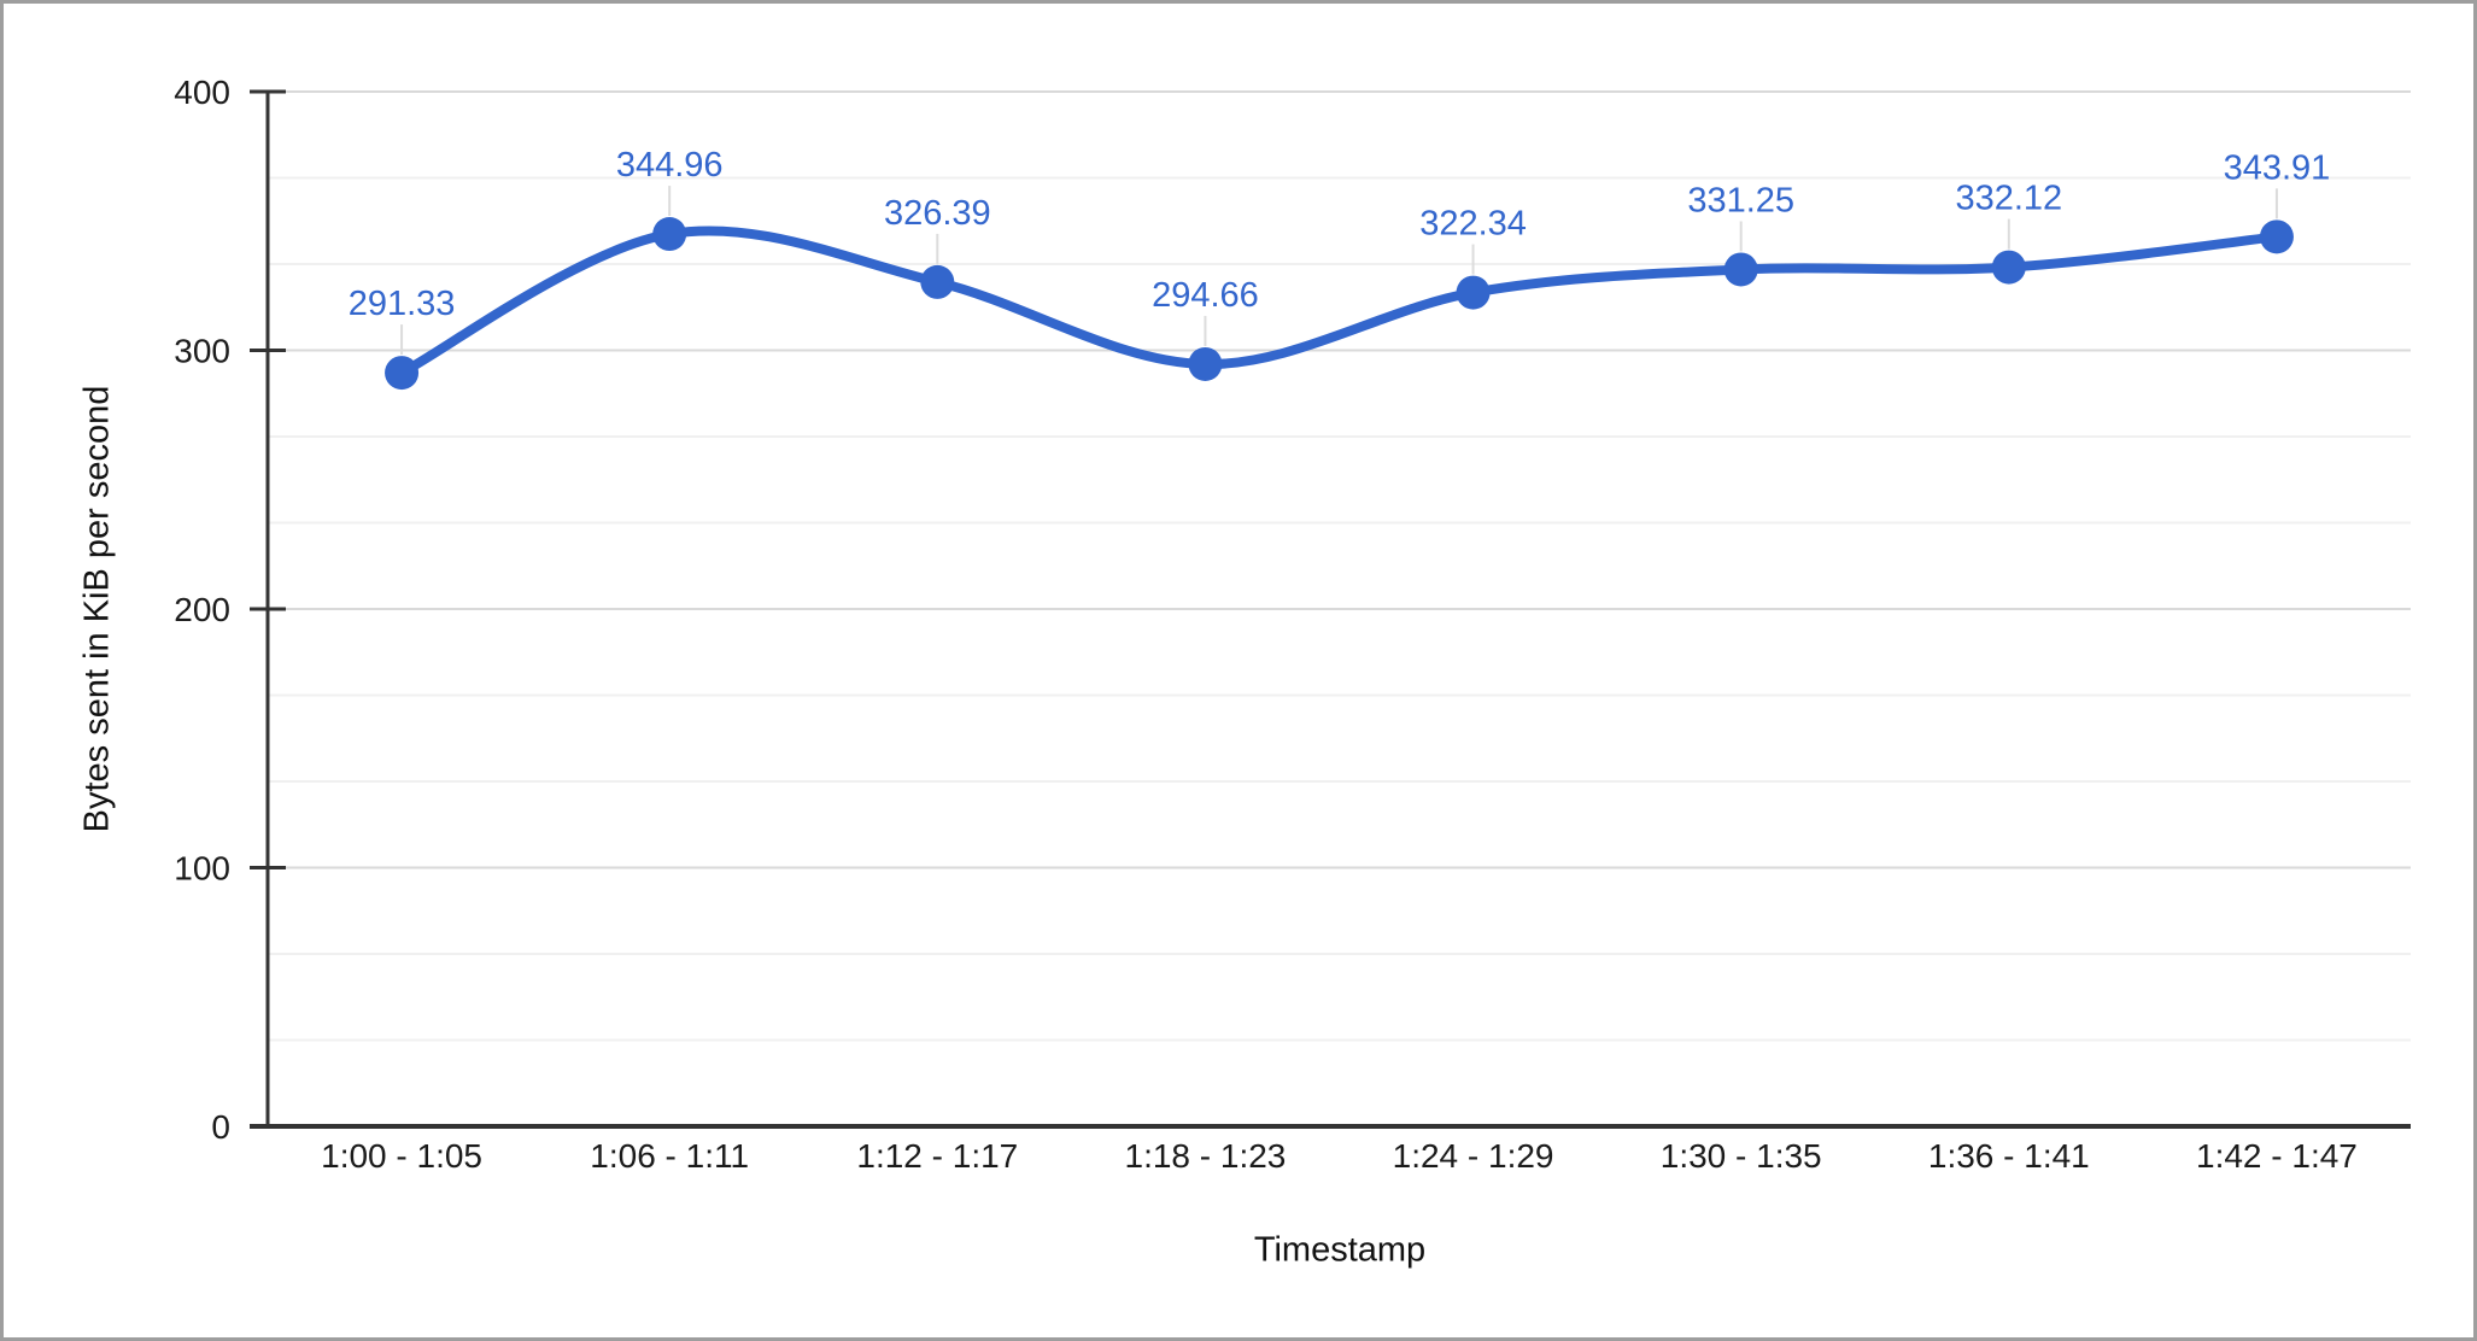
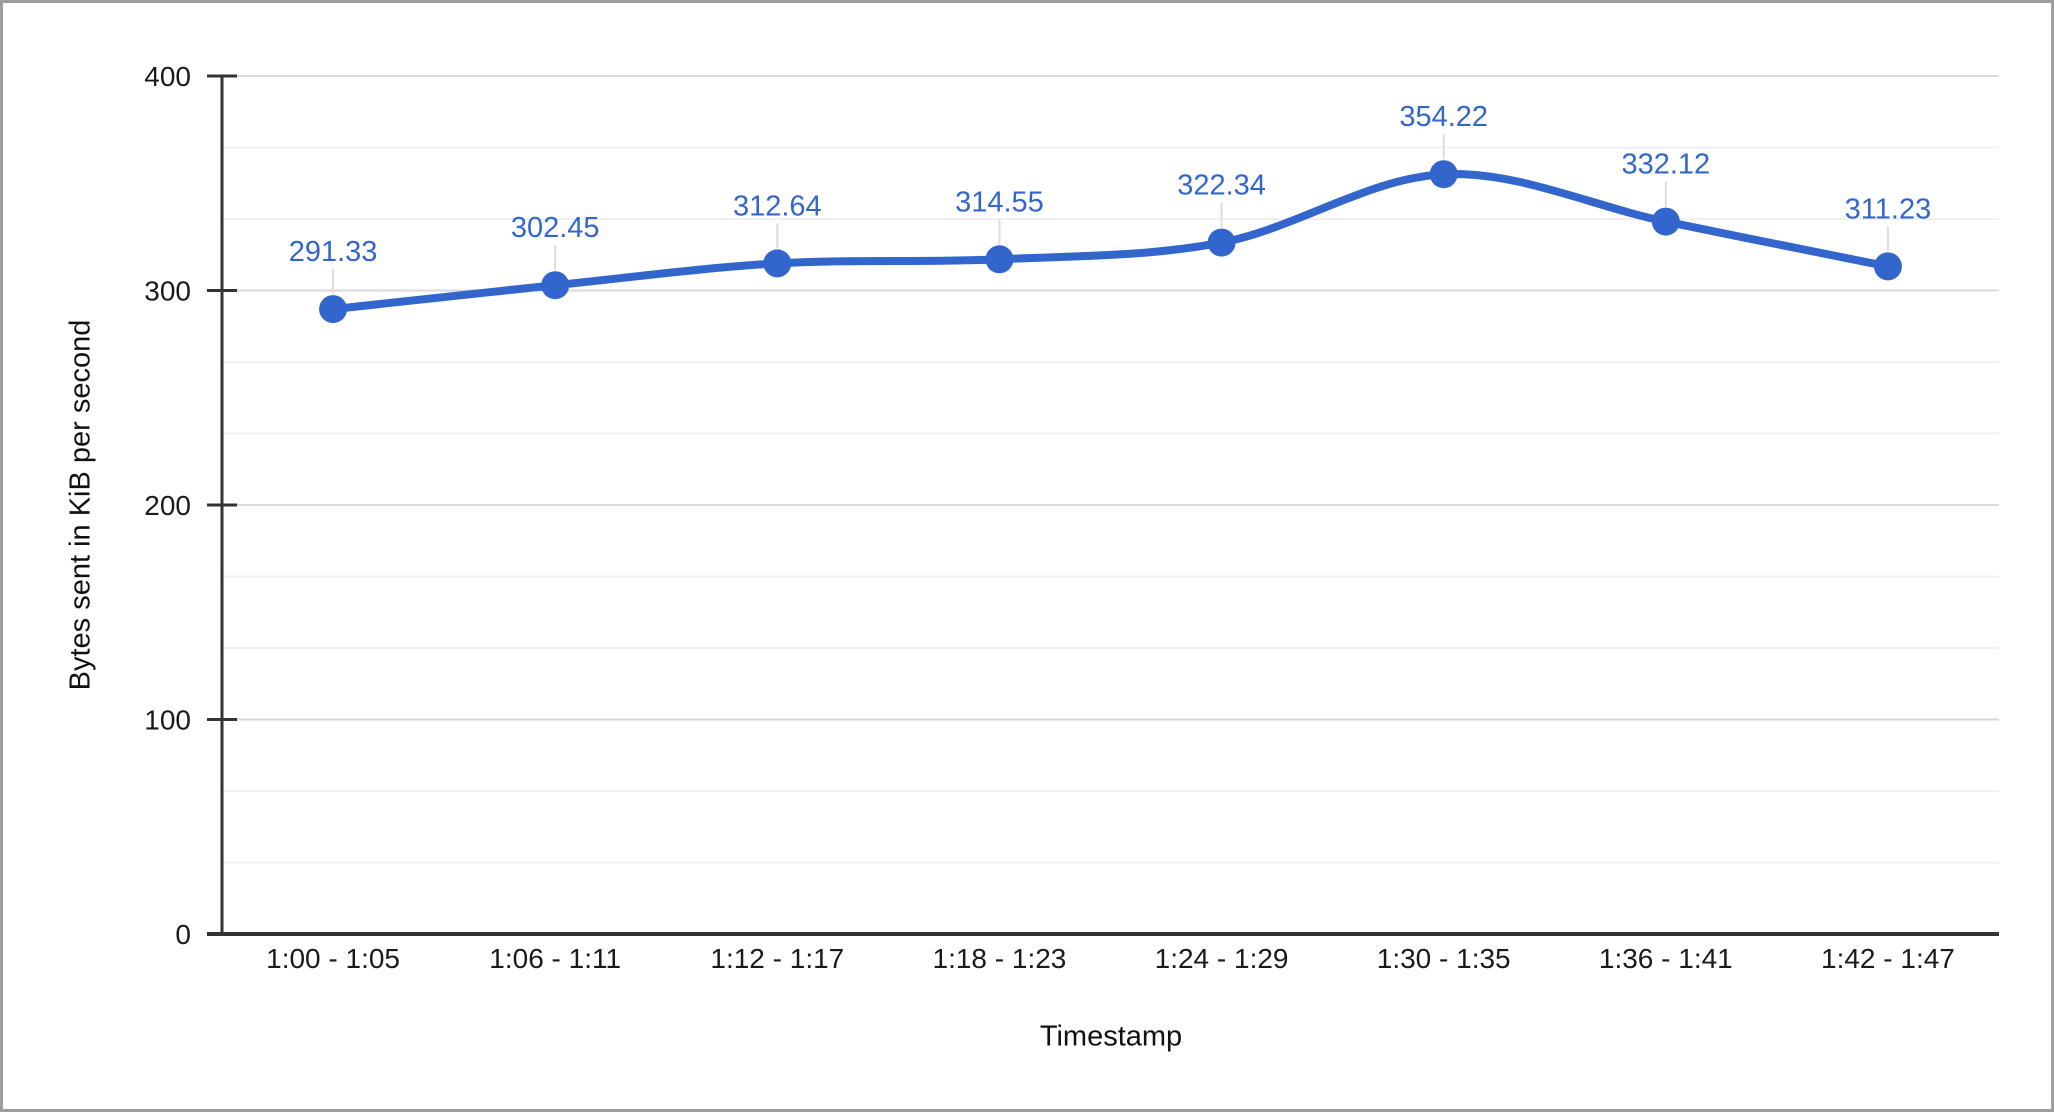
1:06 - 1:11: 344.96 -> 302.45
1:12 - 1:17: 326.39 -> 312.64
1:18 - 1:23: 294.66 -> 314.55
1:30 - 1:35: 331.25 -> 354.22
1:42 - 1:47: 343.91 -> 311.23
